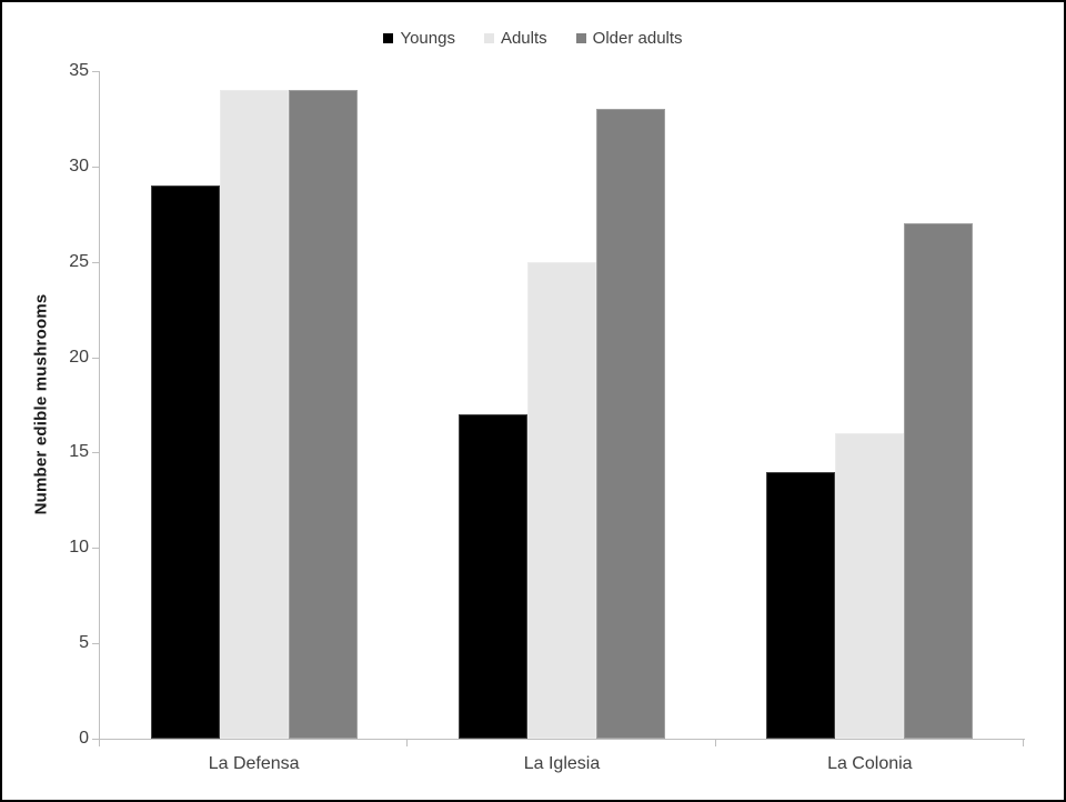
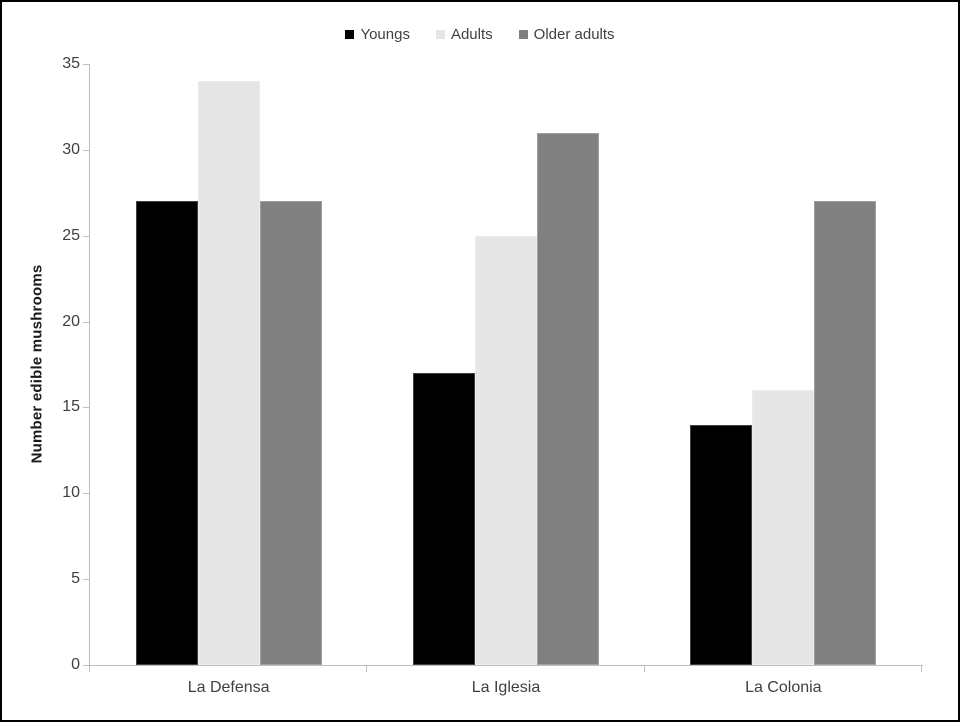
Youngs/La Defensa: 29 -> 27
Older adults/La Defensa: 34 -> 27
Older adults/La Iglesia: 33 -> 31
